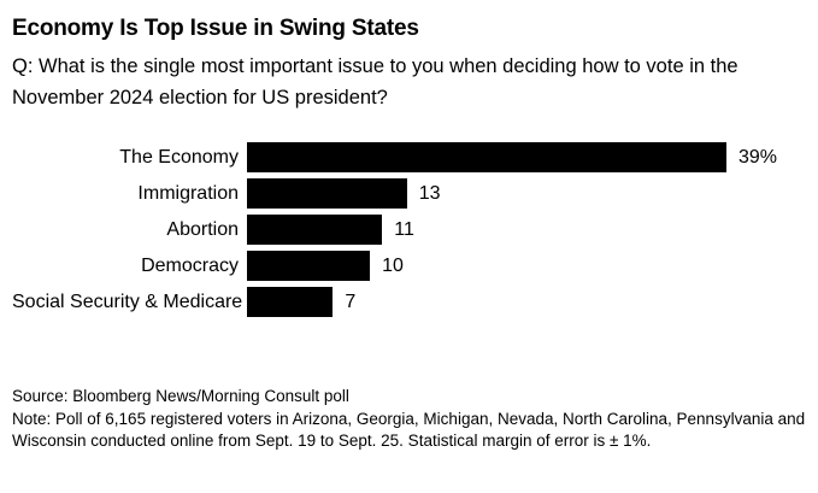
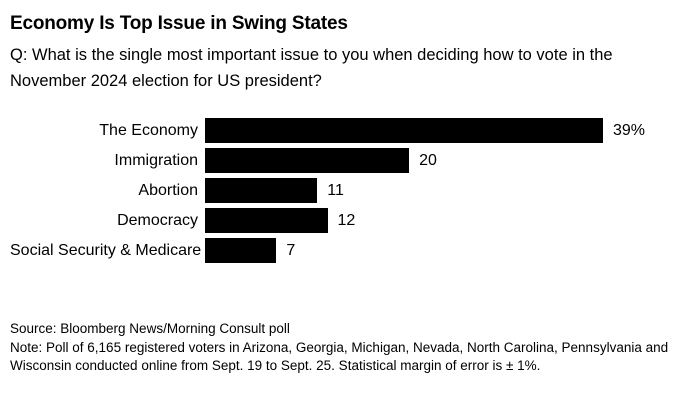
Immigration: 13 -> 20
Democracy: 10 -> 12
